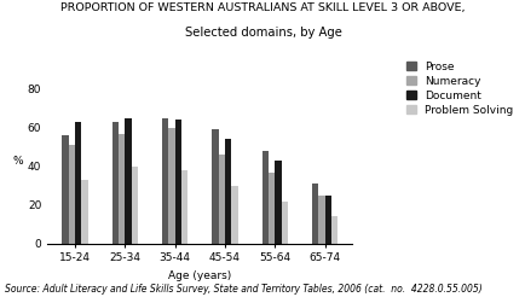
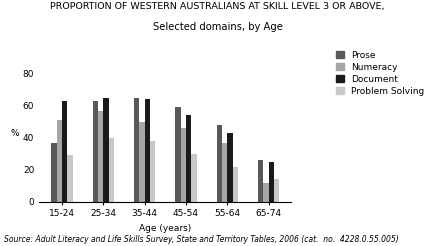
Prose/15-24: 56 -> 37
Problem Solving/15-24: 33 -> 29
Numeracy/35-44: 60 -> 50
Prose/65-74: 31 -> 26
Numeracy/65-74: 25 -> 12
